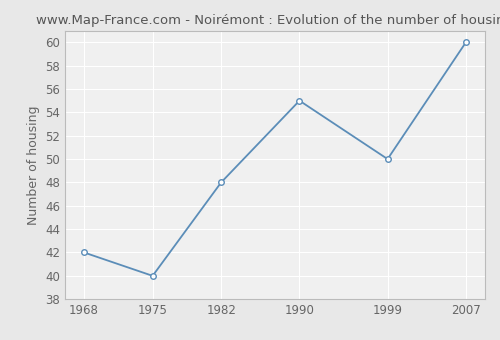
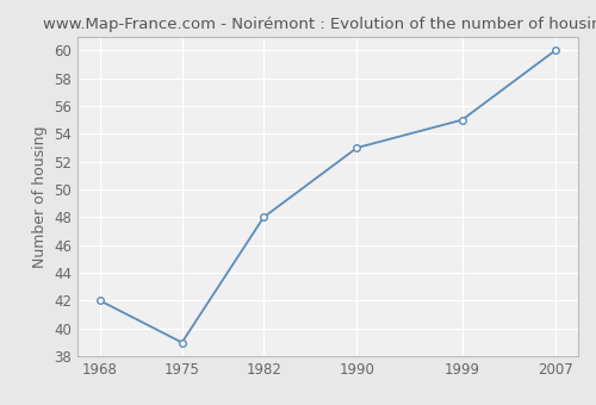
1975: 40 -> 39
1990: 55 -> 53
1999: 50 -> 55
